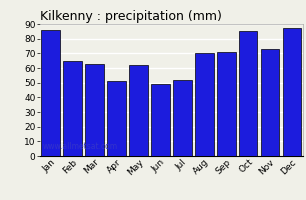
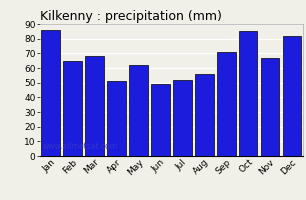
Mar: 63 -> 68
Aug: 70 -> 56
Nov: 73 -> 67
Dec: 87 -> 82
